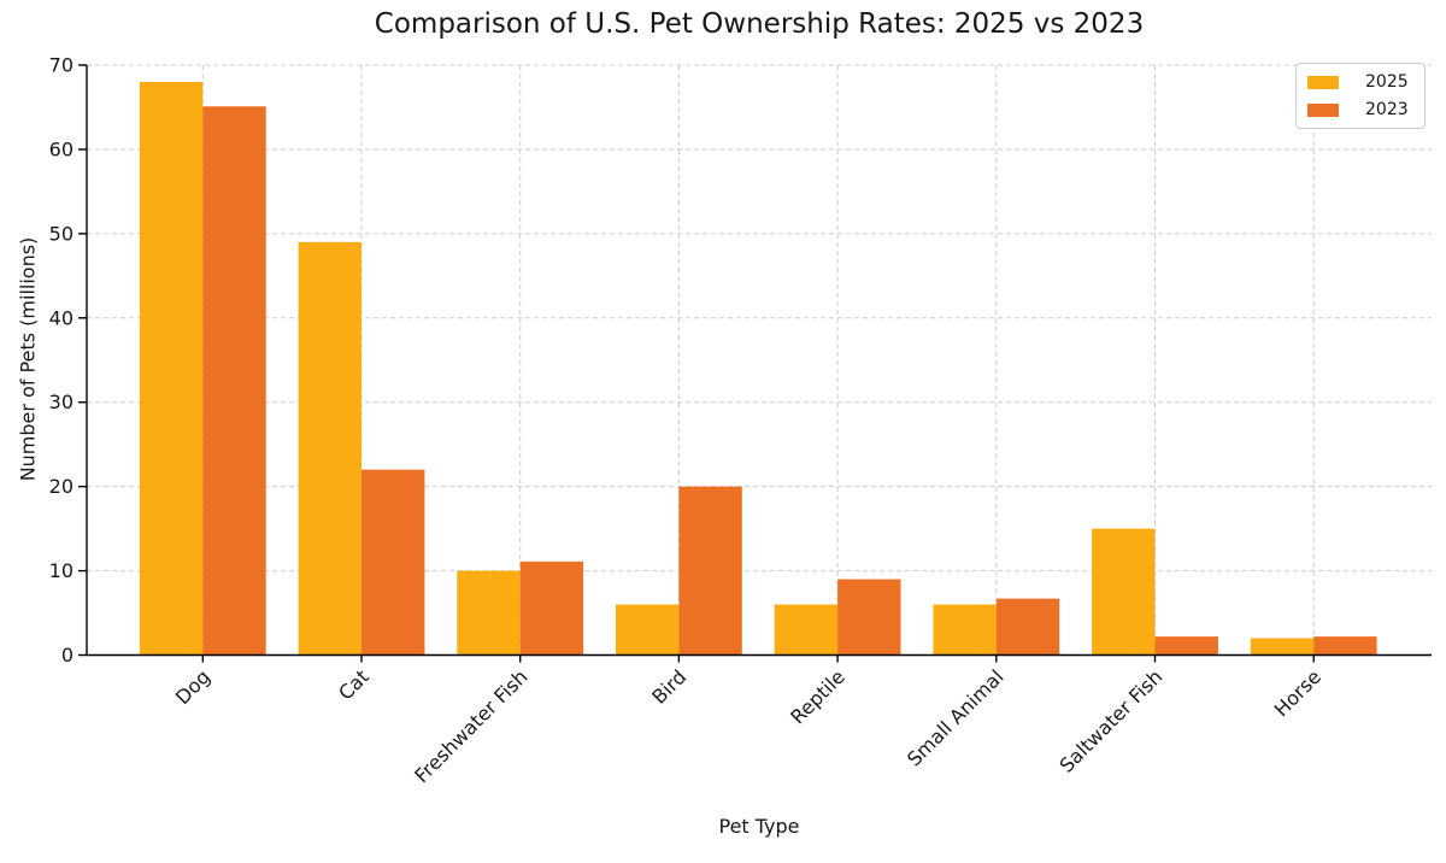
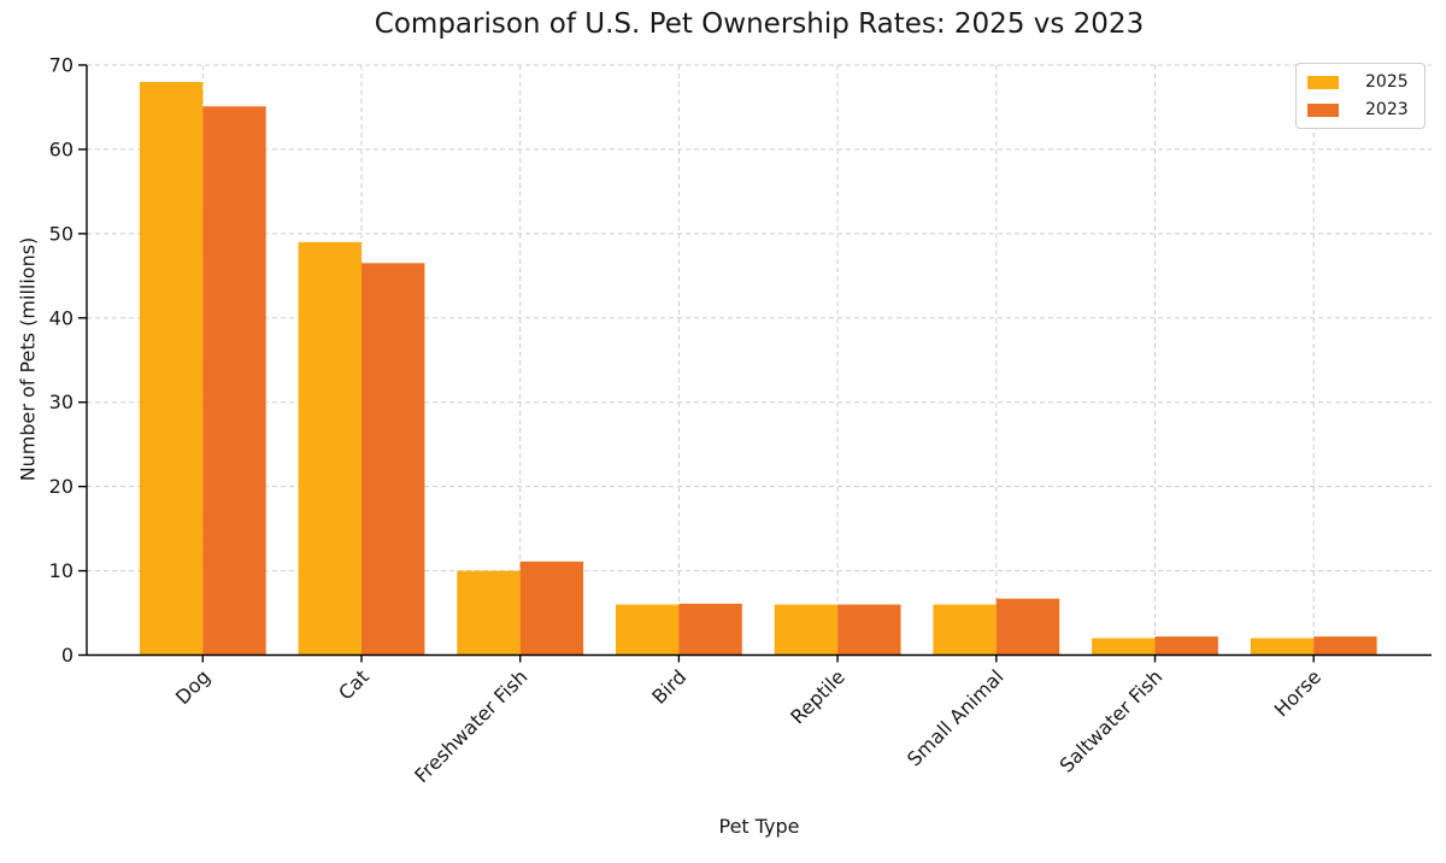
2023/Cat: 22 -> 46
2023/Bird: 20 -> 6
2023/Reptile: 9 -> 6
2025/Saltwater Fish: 15 -> 2
